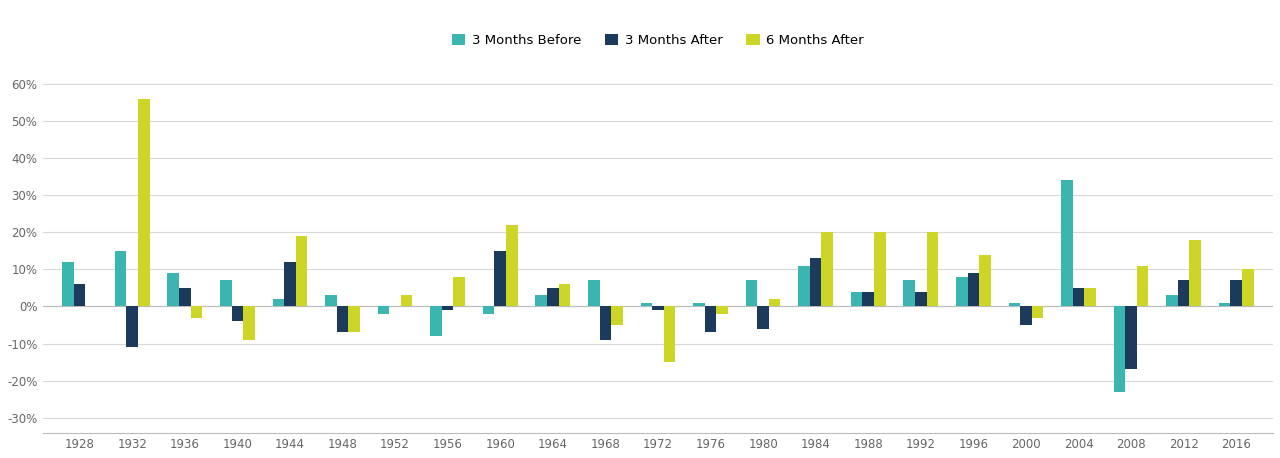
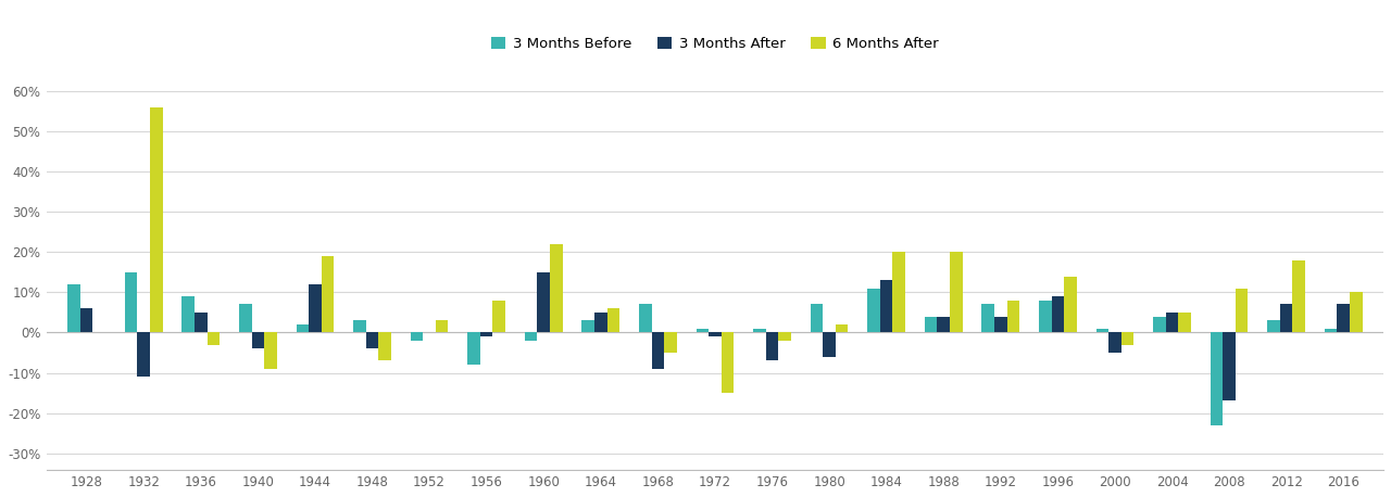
3 Months After/1948: -7% -> -4%
6 Months After/1992: 20% -> 8%
3 Months Before/2004: 34% -> 4%
